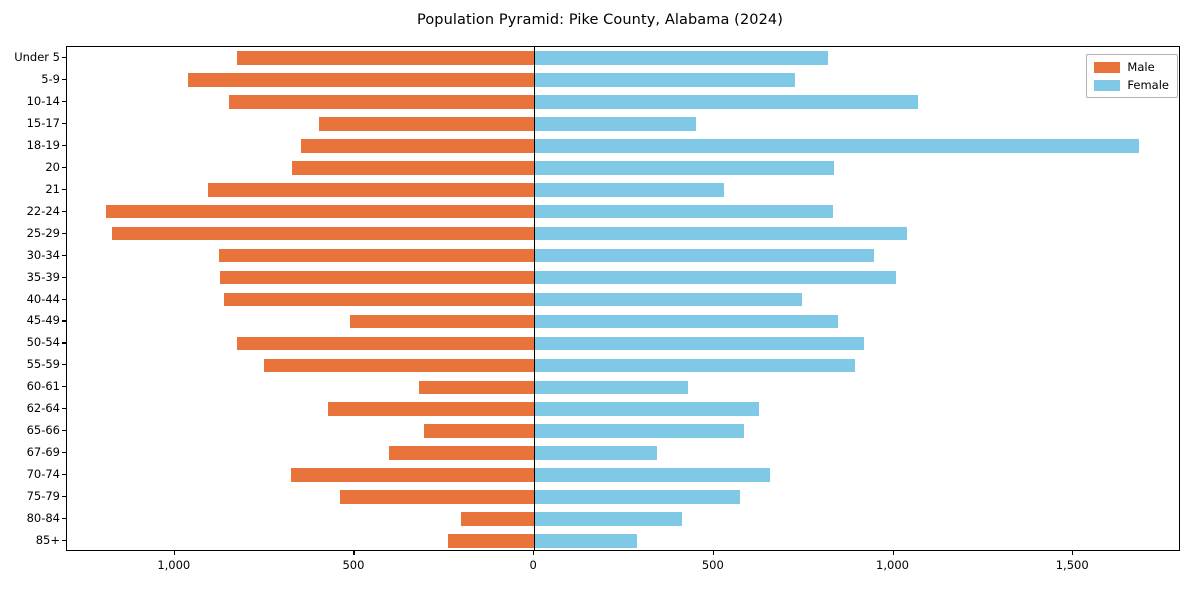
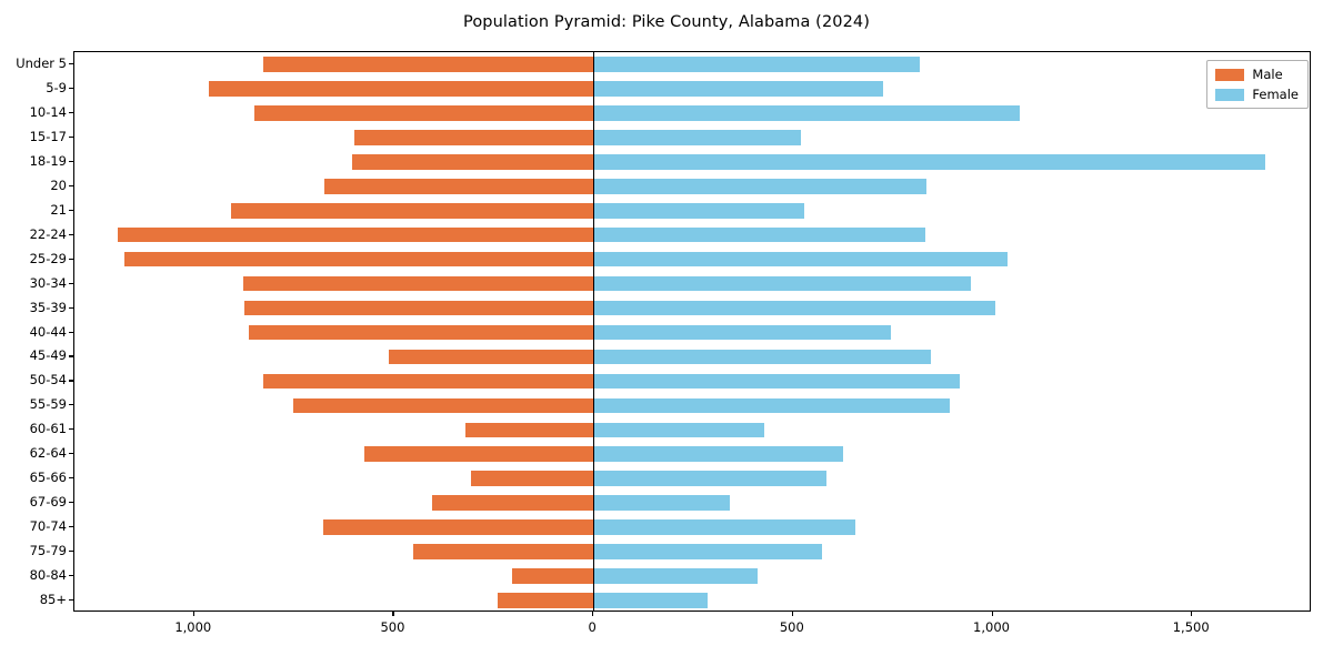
Male/75-79: 540 -> 450
Male/18-19: 650 -> 600
Female/15-17: 450 -> 520
